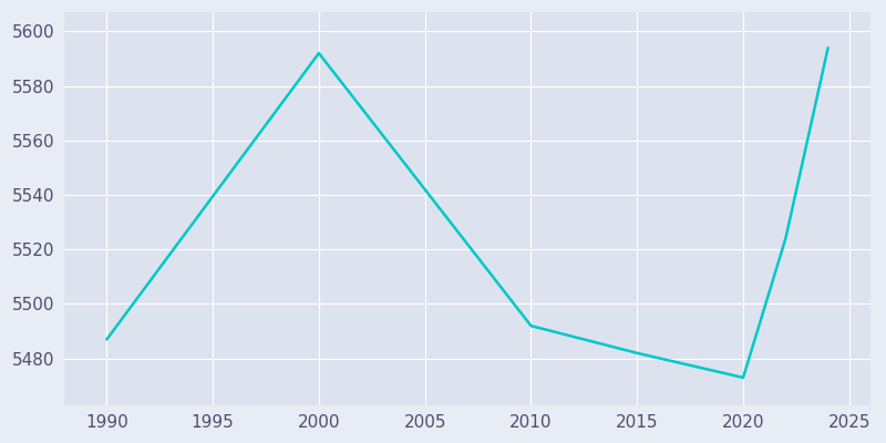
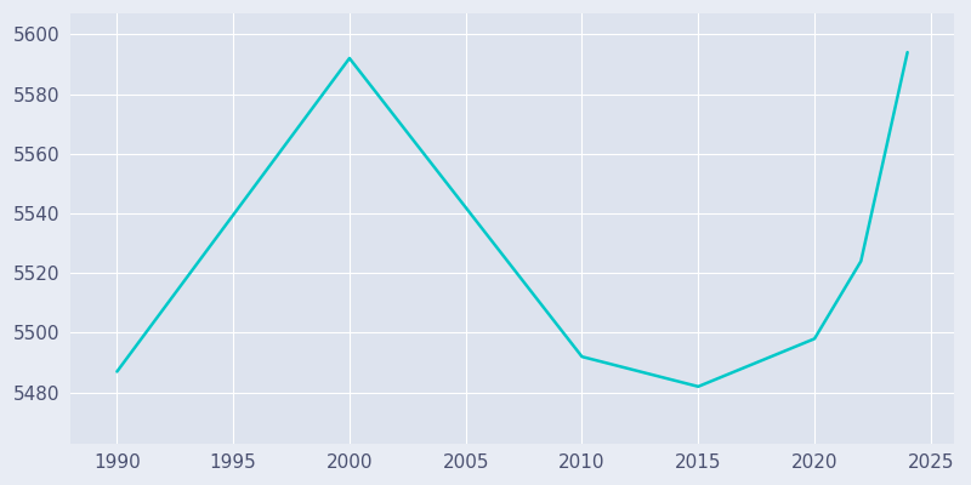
2020: 5473 -> 5498
